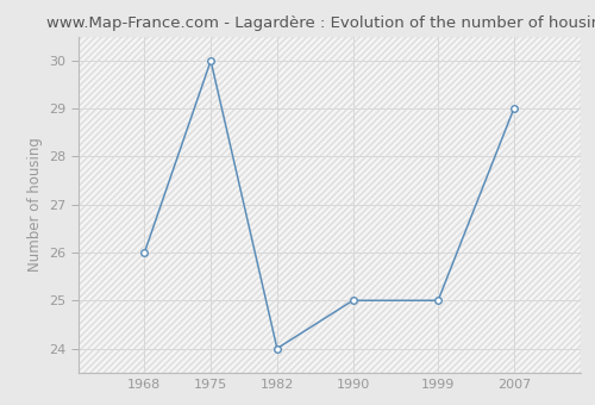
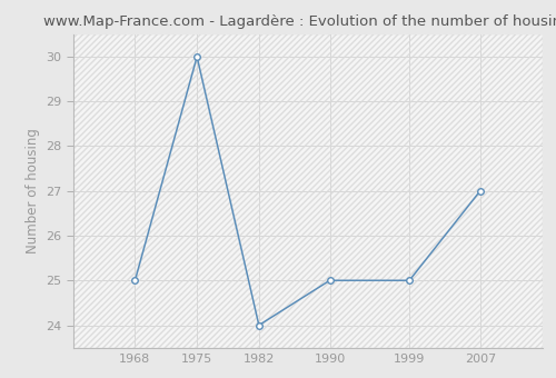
1968: 26 -> 25
2007: 29 -> 27
